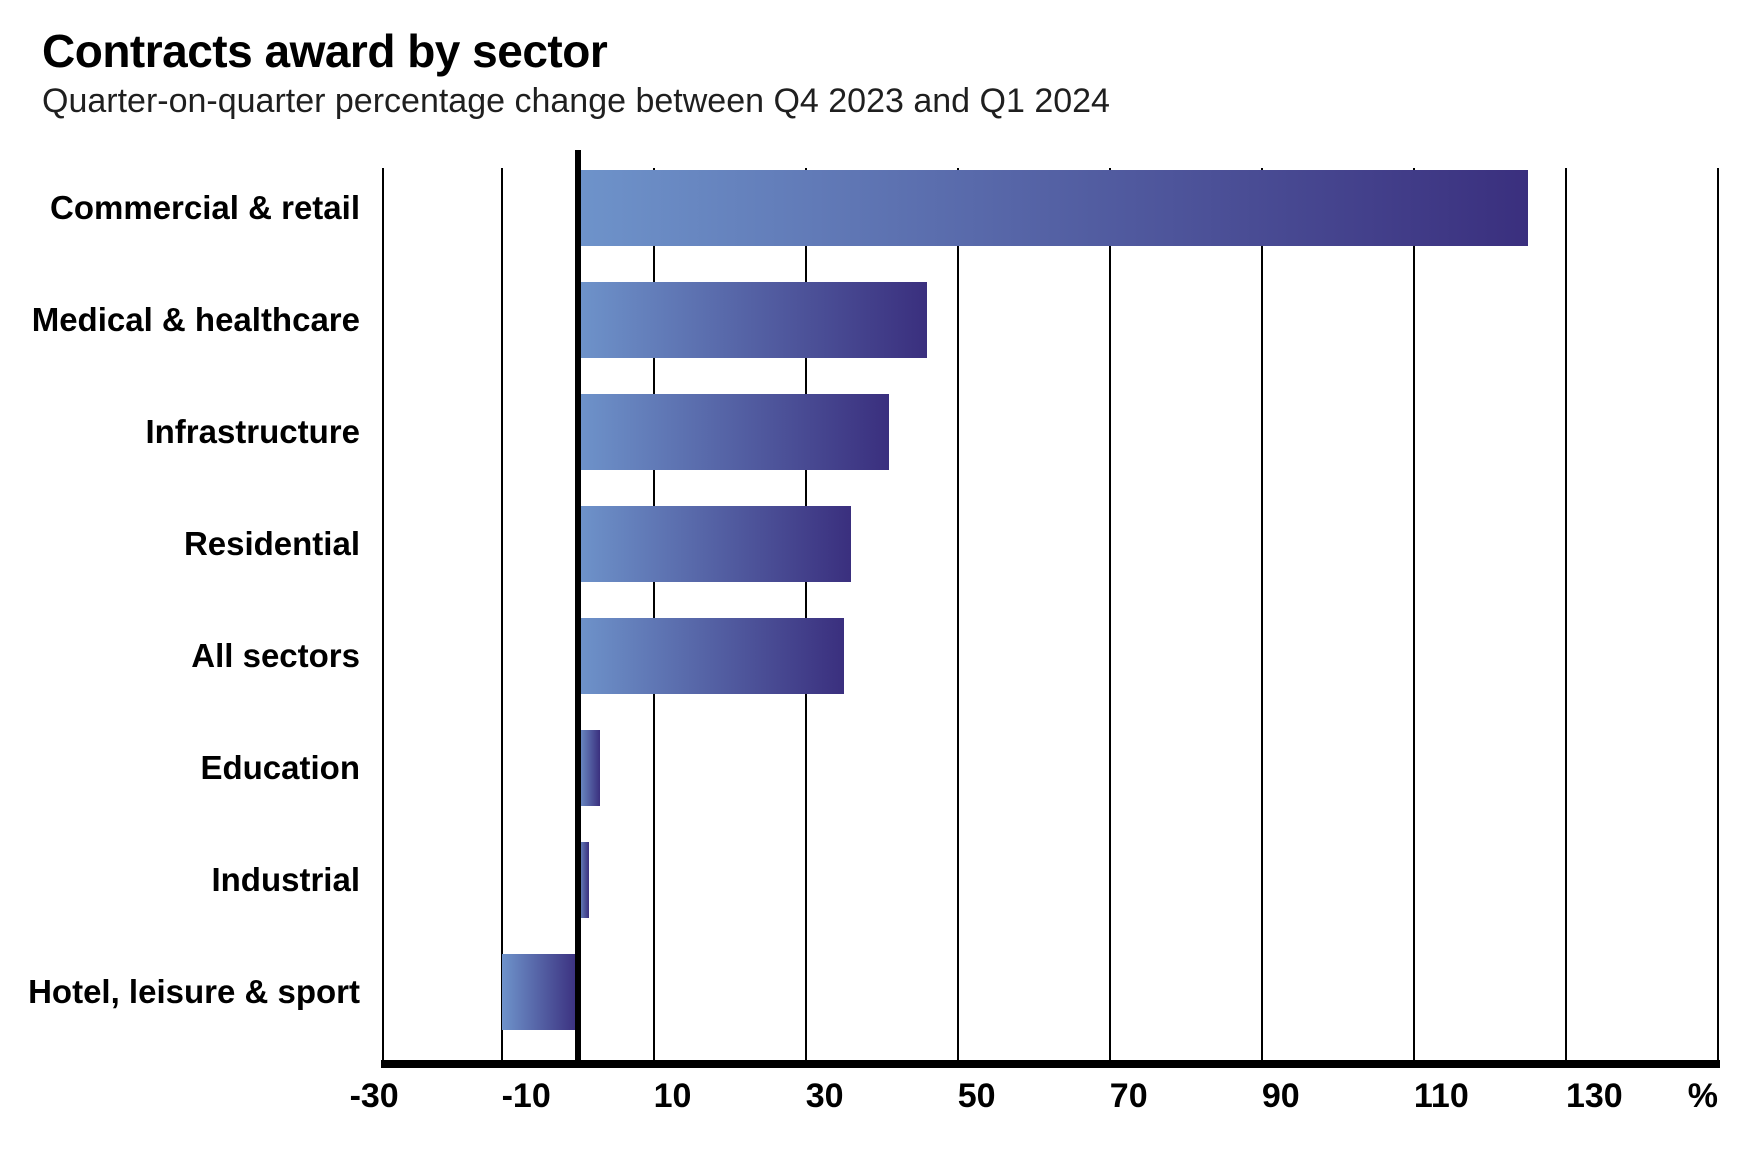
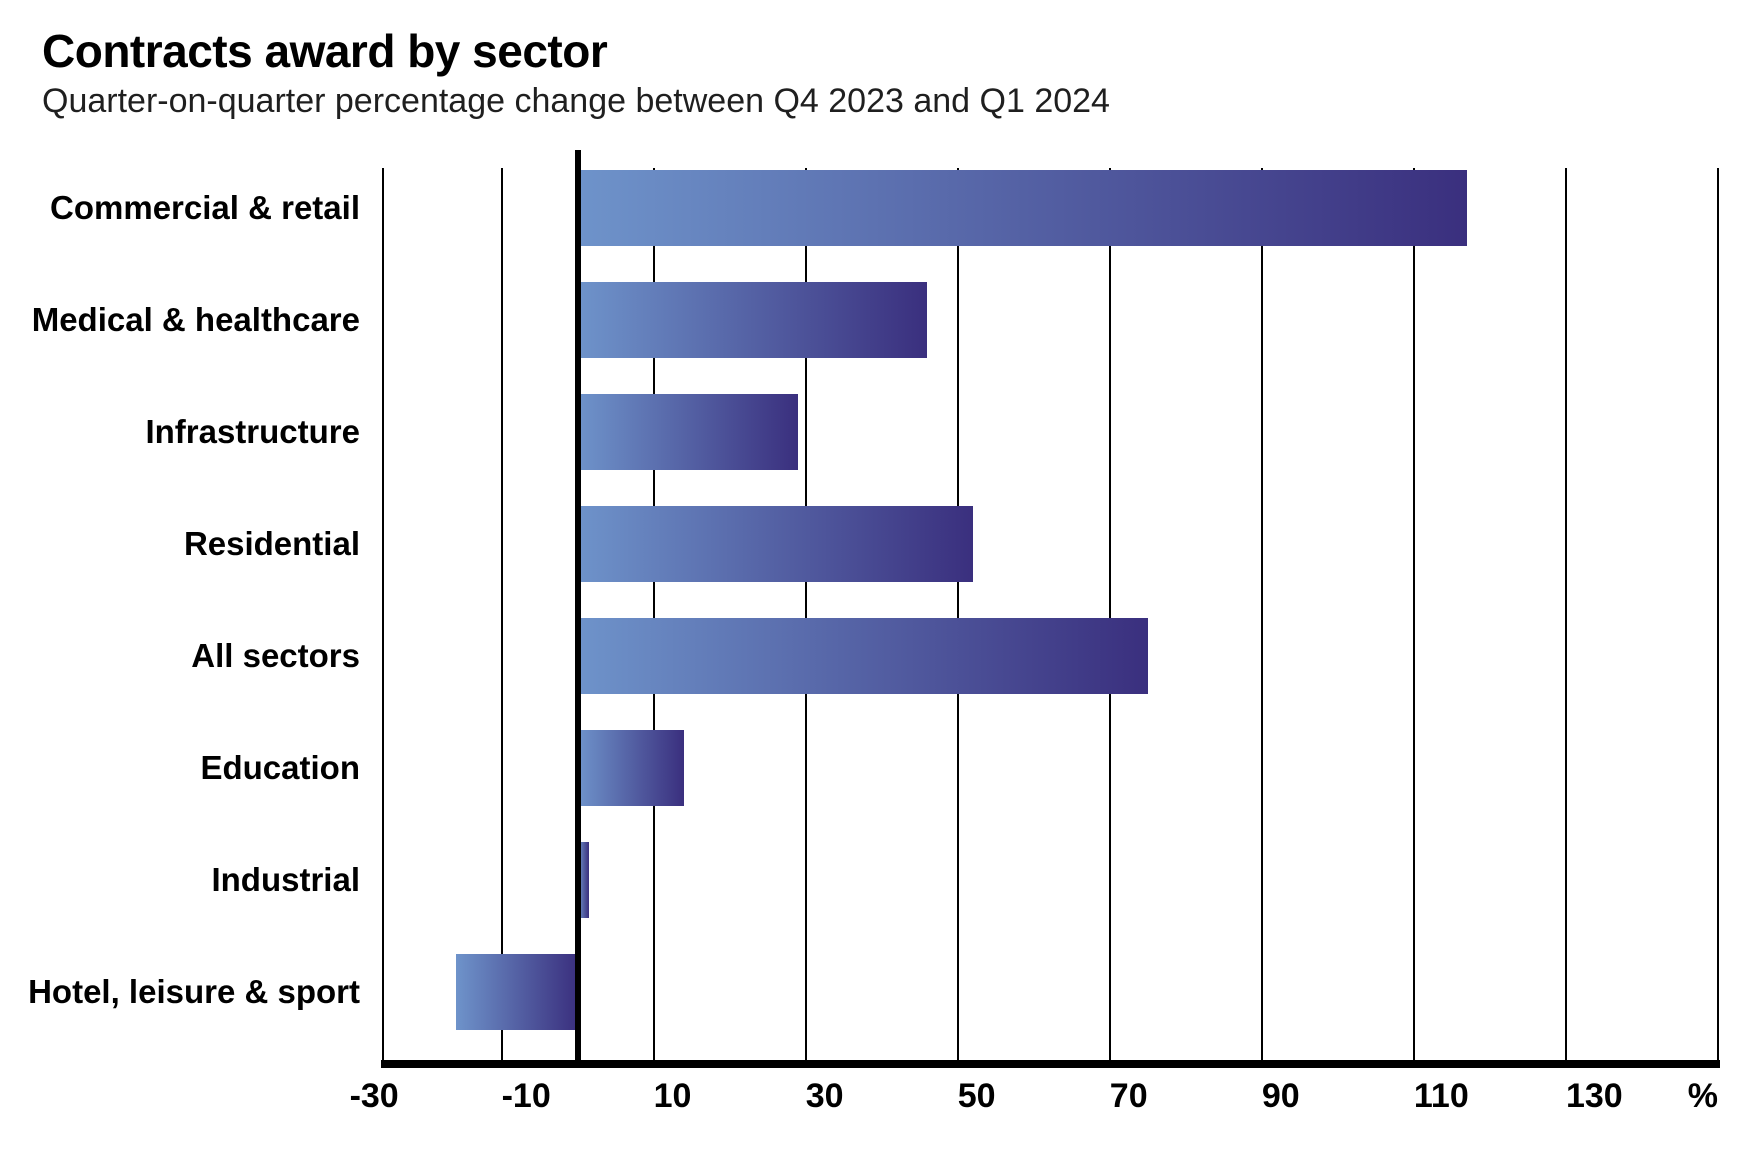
Commercial & retail: 125 -> 117
Infrastructure: 41 -> 29
Residential: 36 -> 52
All sectors: 35 -> 75
Education: 3 -> 14
Hotel, leisure & sport: -10 -> -16
